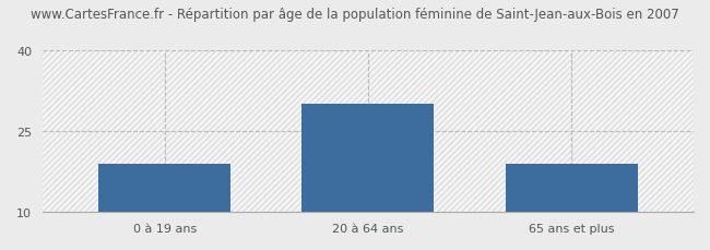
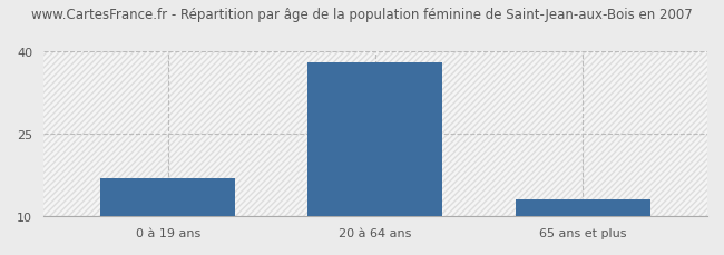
0 à 19 ans: 19 -> 17
20 à 64 ans: 30 -> 38
65 ans et plus: 19 -> 13
